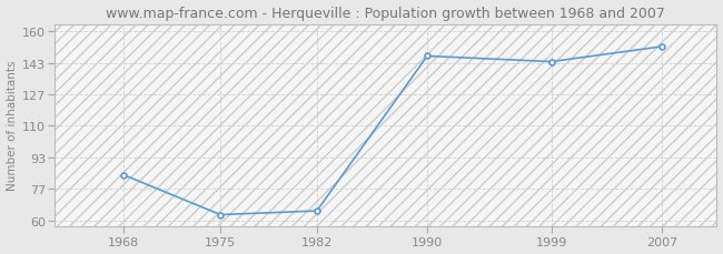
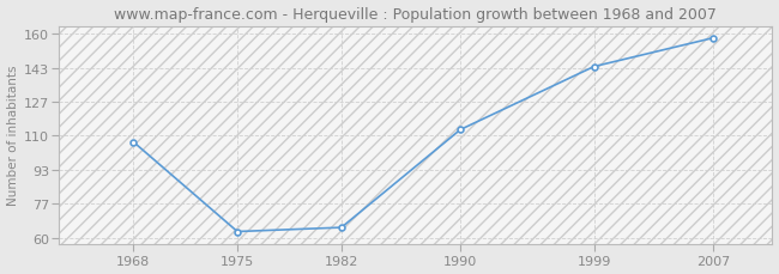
1968: 84 -> 107
1990: 147 -> 113
2007: 152 -> 158
